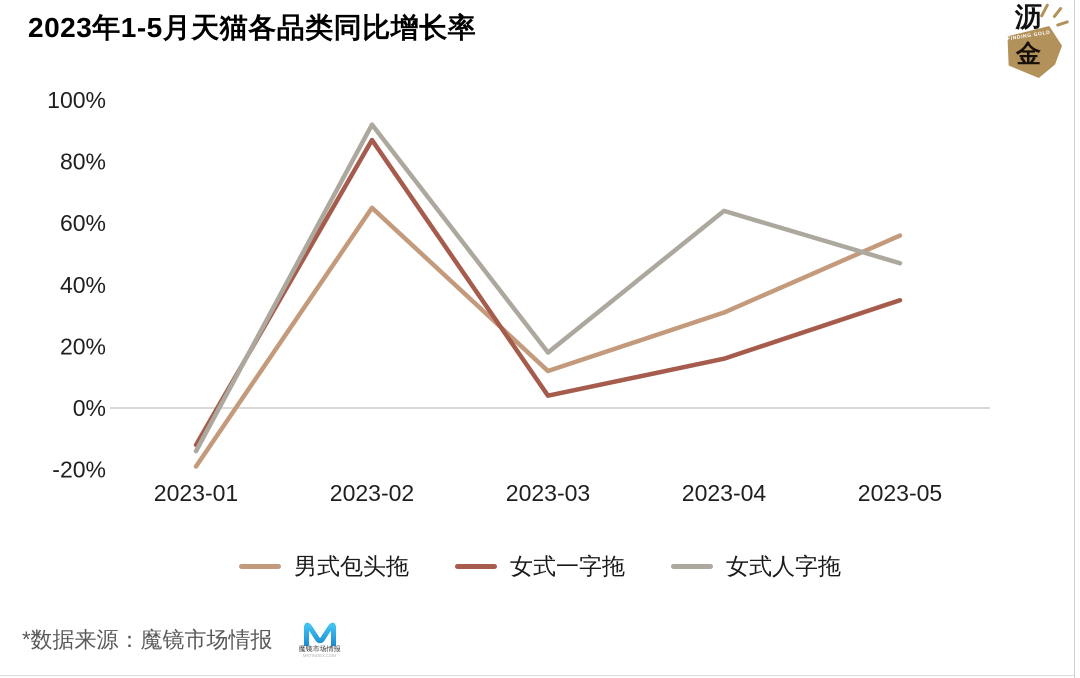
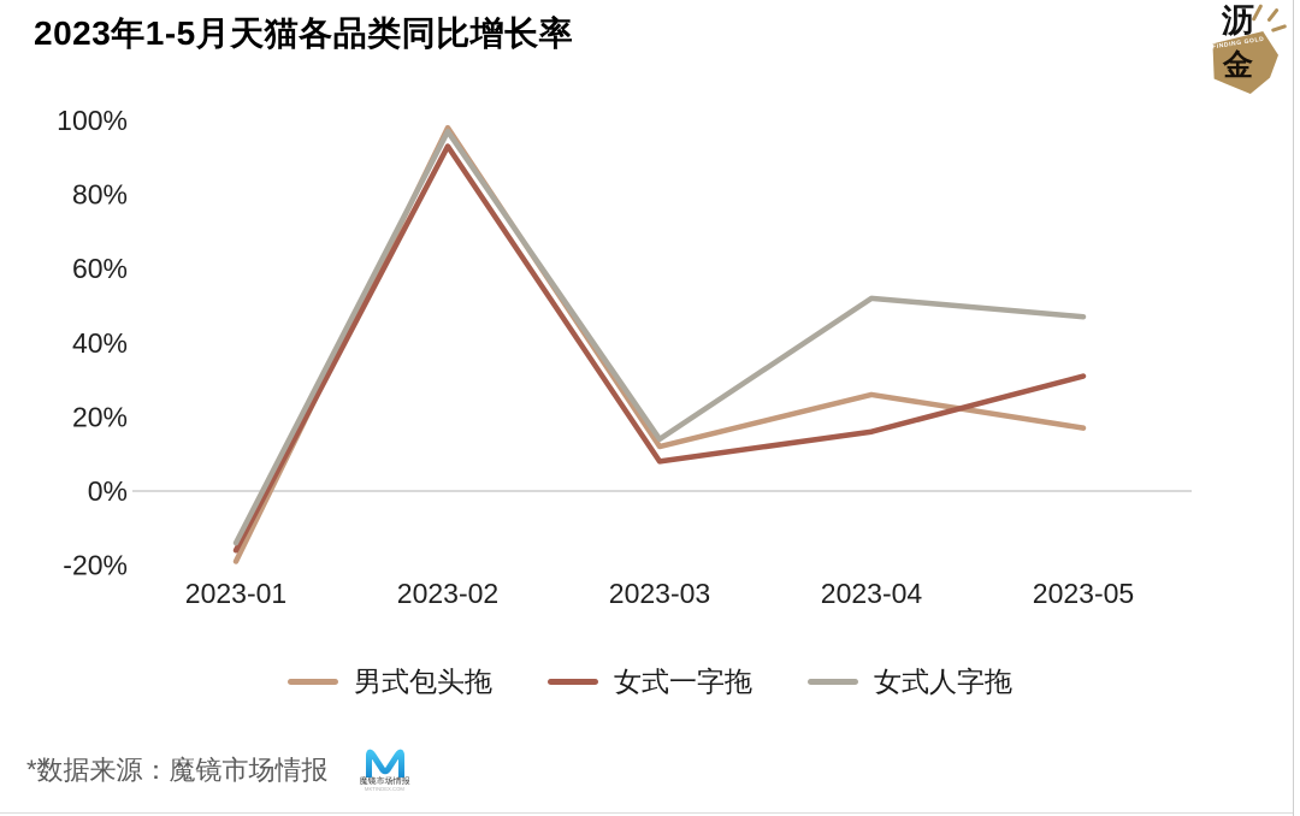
女式一字拖/2023-01: -12% -> -16%
男式包头拖/2023-02: 65% -> 98%
女式一字拖/2023-02: 87% -> 93%
女式人字拖/2023-02: 92% -> 97%
女式一字拖/2023-03: 4% -> 8%
女式人字拖/2023-03: 18% -> 14%
男式包头拖/2023-04: 31% -> 26%
女式人字拖/2023-04: 64% -> 52%
男式包头拖/2023-05: 56% -> 17%
女式一字拖/2023-05: 35% -> 31%
